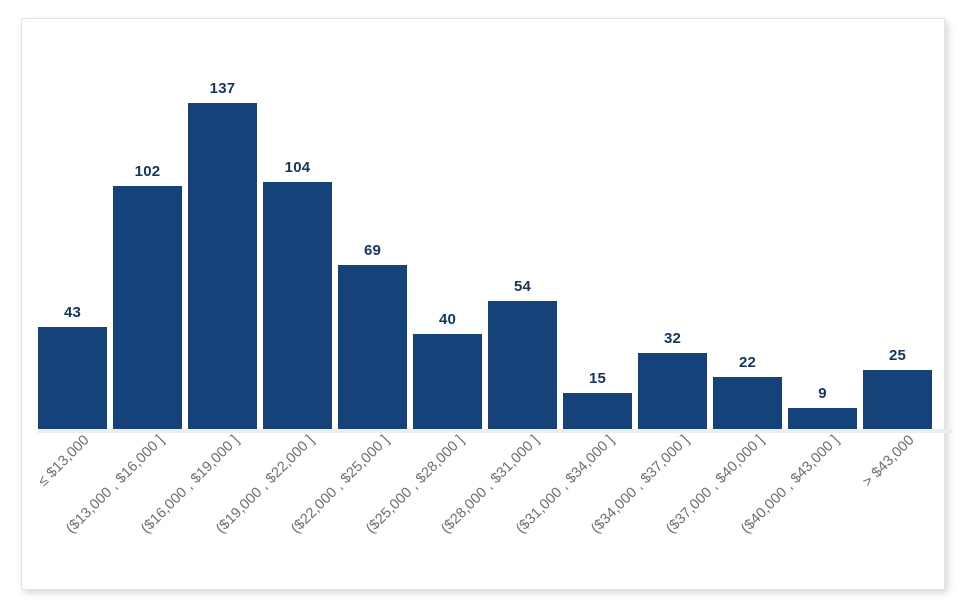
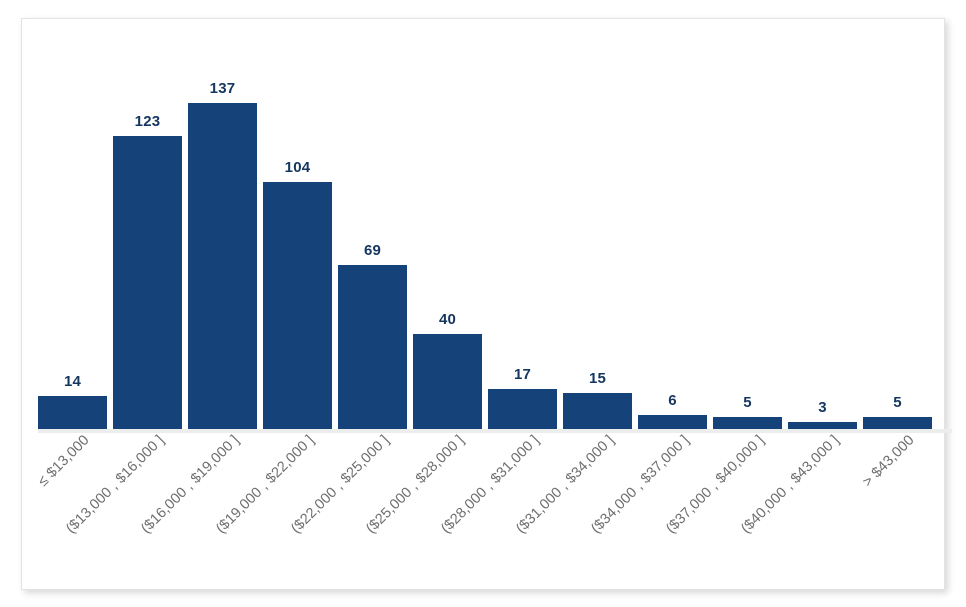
≤ $13,000: 43 -> 14
($13,000 , $16,000 ]: 102 -> 123
($28,000 , $31,000 ]: 54 -> 17
($34,000 , $37,000 ]: 32 -> 6
($37,000 , $40,000 ]: 22 -> 5
($40,000 , $43,000 ]: 9 -> 3
> $43,000: 25 -> 5
